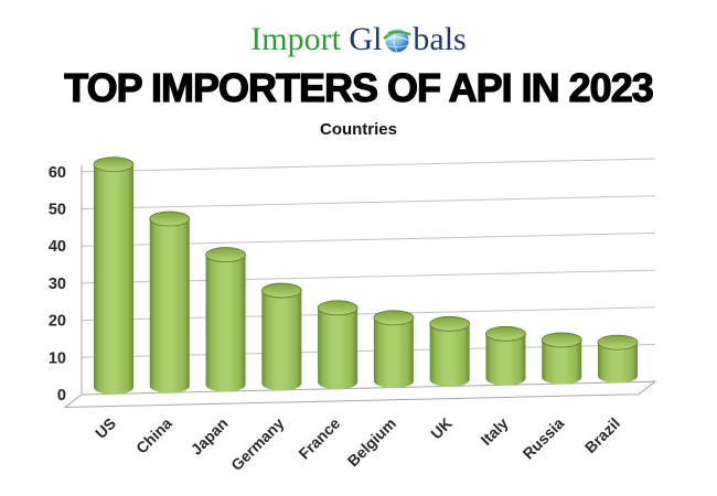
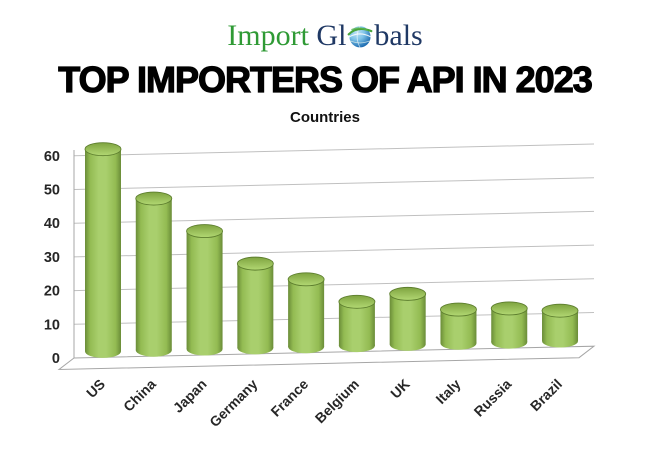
Belgium: 17 -> 13
Italy: 12 -> 10
